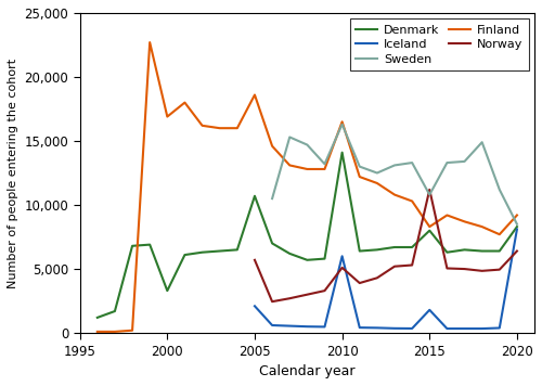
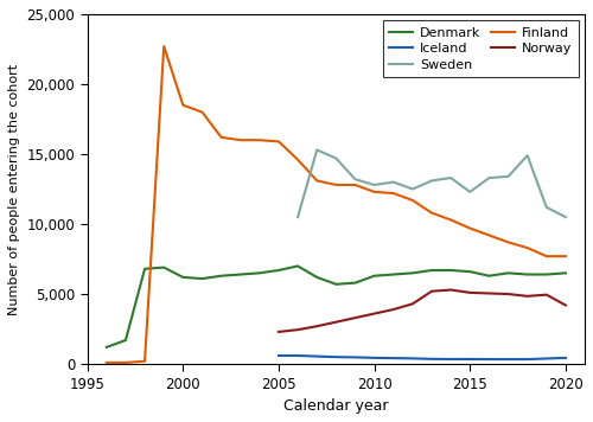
Denmark/2000: 3,300 -> 6,200
Finland/2000: 16,900 -> 18,500
Denmark/2005: 10,700 -> 6,700
Finland/2005: 18,600 -> 15,900
Iceland/2005: 2,100 -> 600
Norway/2005: 5,700 -> 2,300
Denmark/2010: 14,100 -> 6,300
Finland/2010: 16,500 -> 12,300
Iceland/2010: 6,000 -> 400
Norway/2010: 5,100 -> 3,600
Sweden/2010: 16,300 -> 12,800
Denmark/2015: 8,000 -> 6,600
Finland/2015: 8,300 -> 9,700
Iceland/2015: 1,800 -> 400
Norway/2015: 11,200 -> 5,100
Sweden/2015: 10,800 -> 12,300
Denmark/2020: 8,300 -> 6,500
Finland/2020: 9,200 -> 7,700
Iceland/2020: 8,100 -> 400
Norway/2020: 6,400 -> 4,200
Sweden/2020: 8,500 -> 10,500
